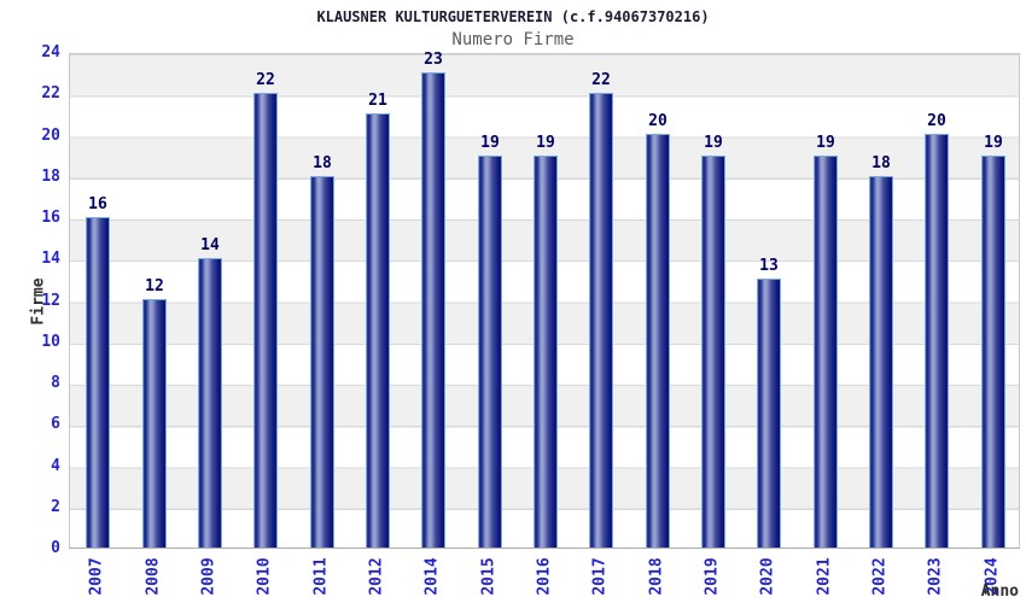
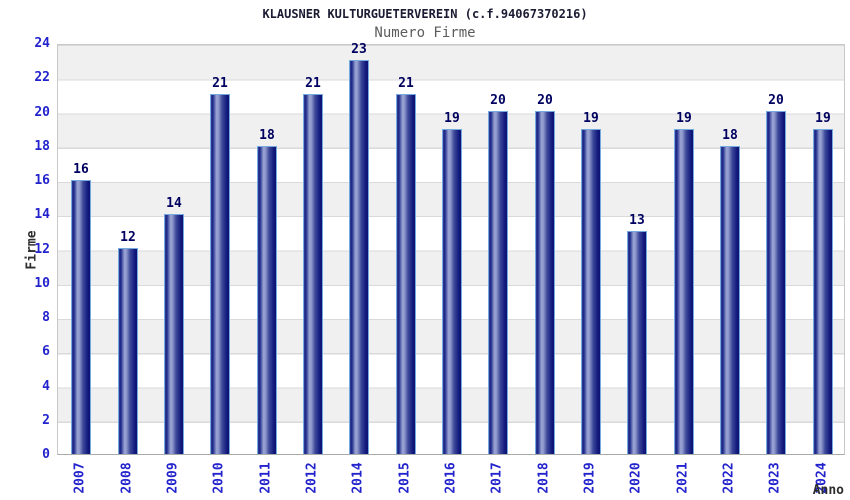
2010: 22 -> 21
2015: 19 -> 21
2017: 22 -> 20
